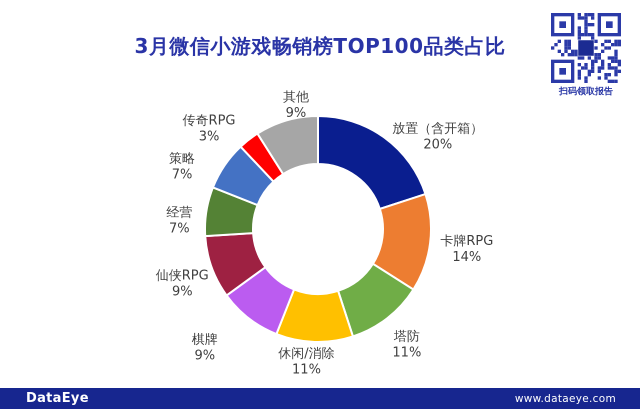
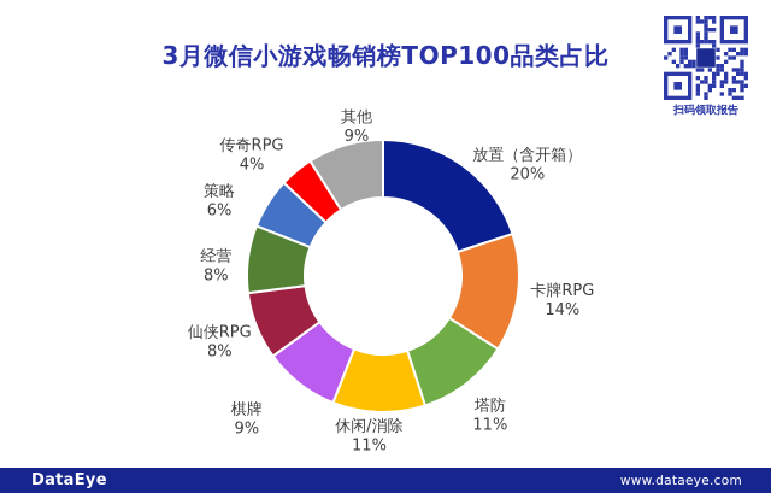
仙侠RPG: 9% -> 8%
经营: 7% -> 8%
策略: 7% -> 6%
传奇RPG: 3% -> 4%
